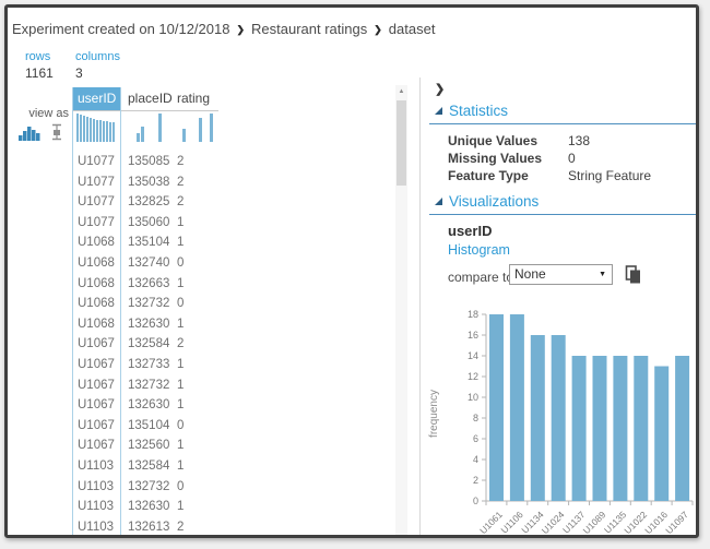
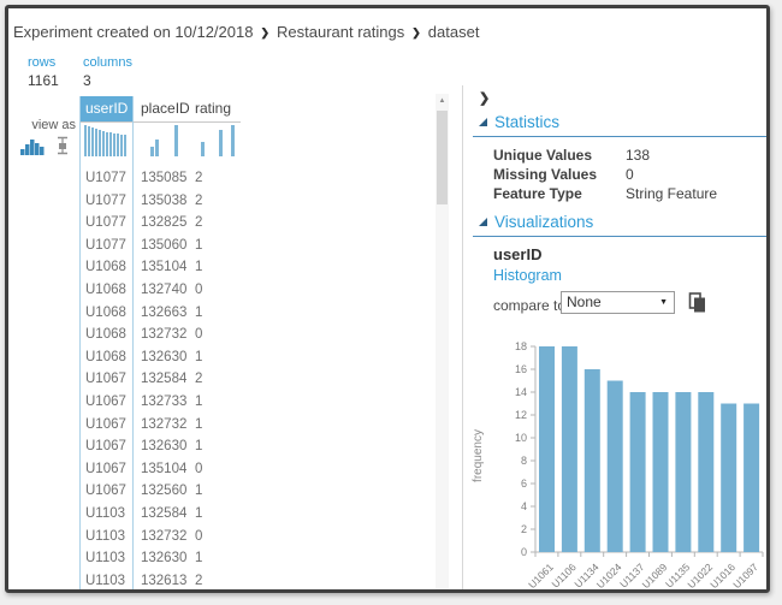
U1024: 16 -> 15
U1097: 14 -> 13
